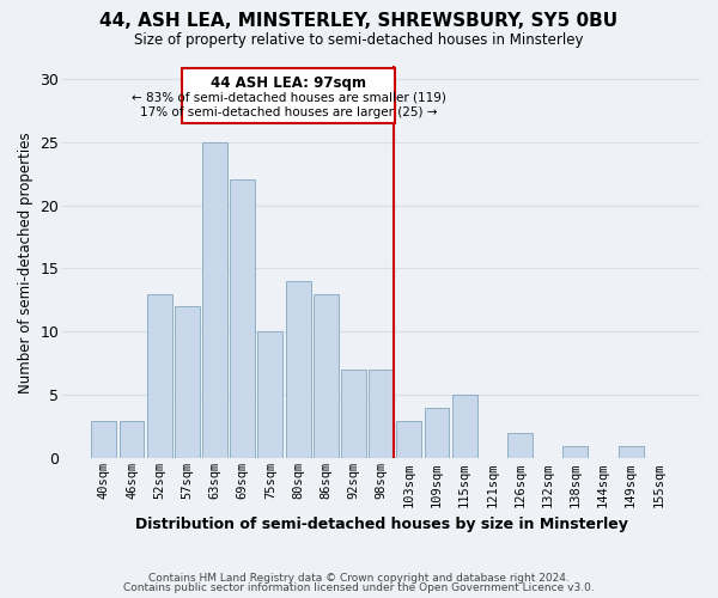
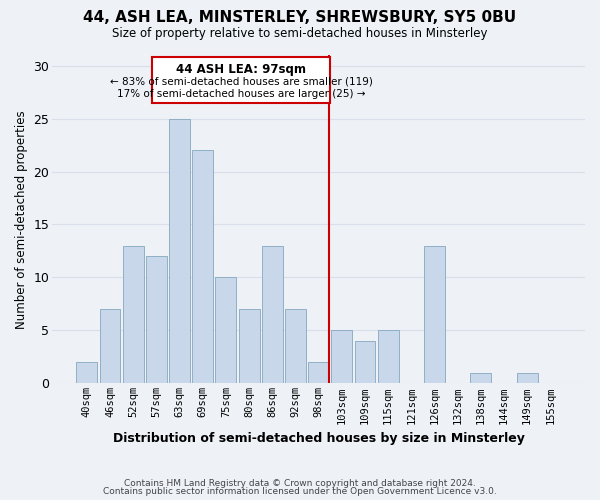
40sqm: 3 -> 2
46sqm: 3 -> 7
80sqm: 14 -> 7
98sqm: 7 -> 2
103sqm: 3 -> 5
126sqm: 2 -> 13
